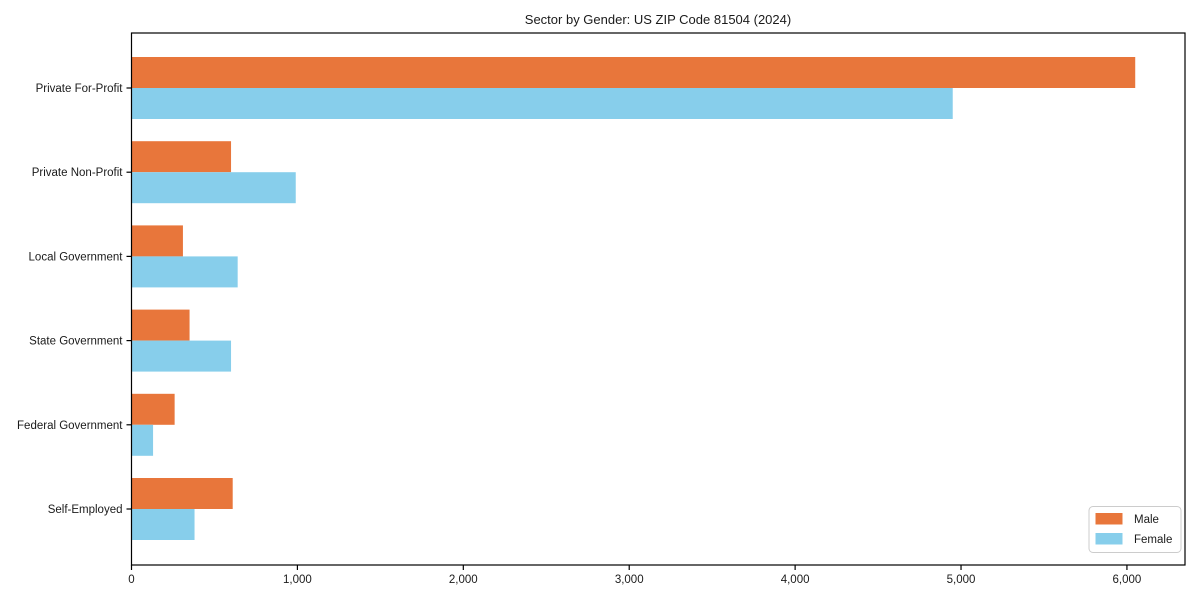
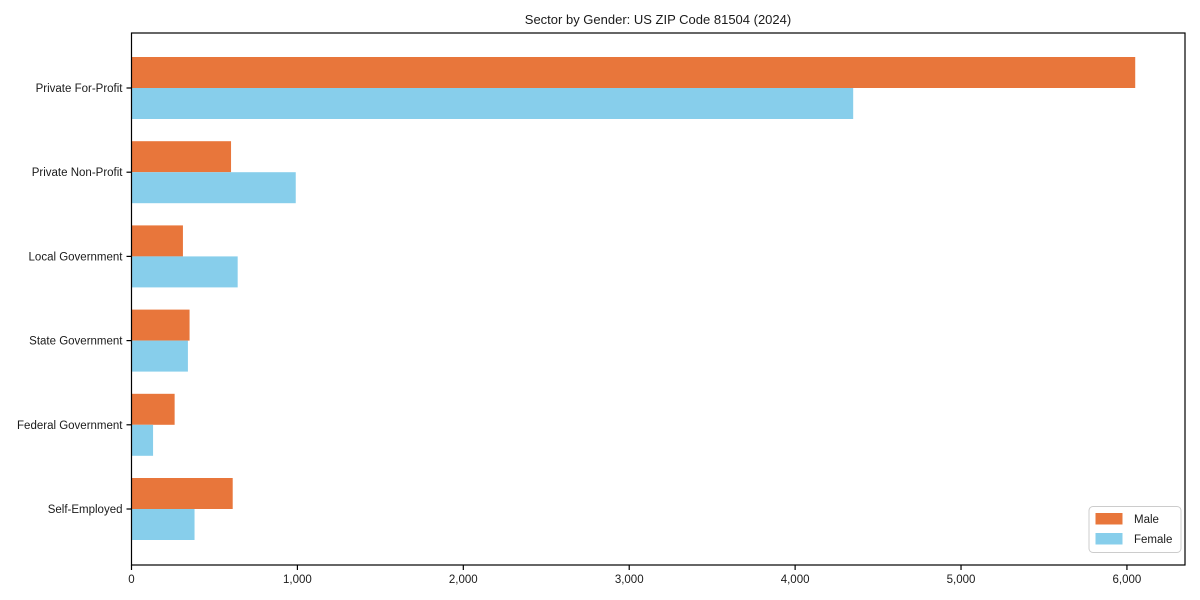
Female/Private For-Profit: 4950 -> 4350
Female/State Government: 600 -> 340
